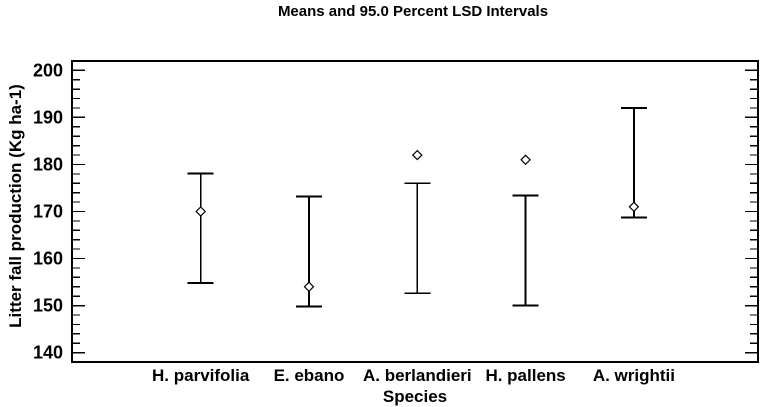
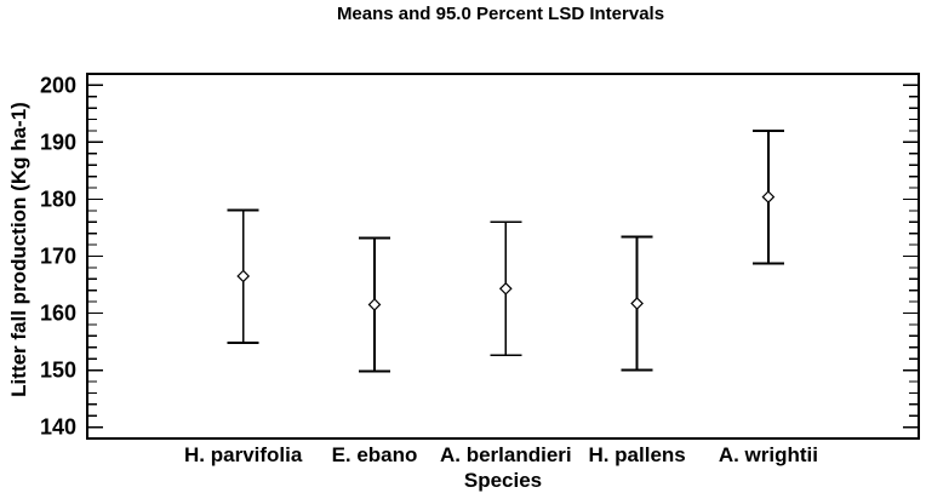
H. parvifolia: 170 -> 166
E. ebano: 154 -> 162
A. berlandieri: 182 -> 164
H. pallens: 181 -> 162
A. wrightii: 171 -> 180
